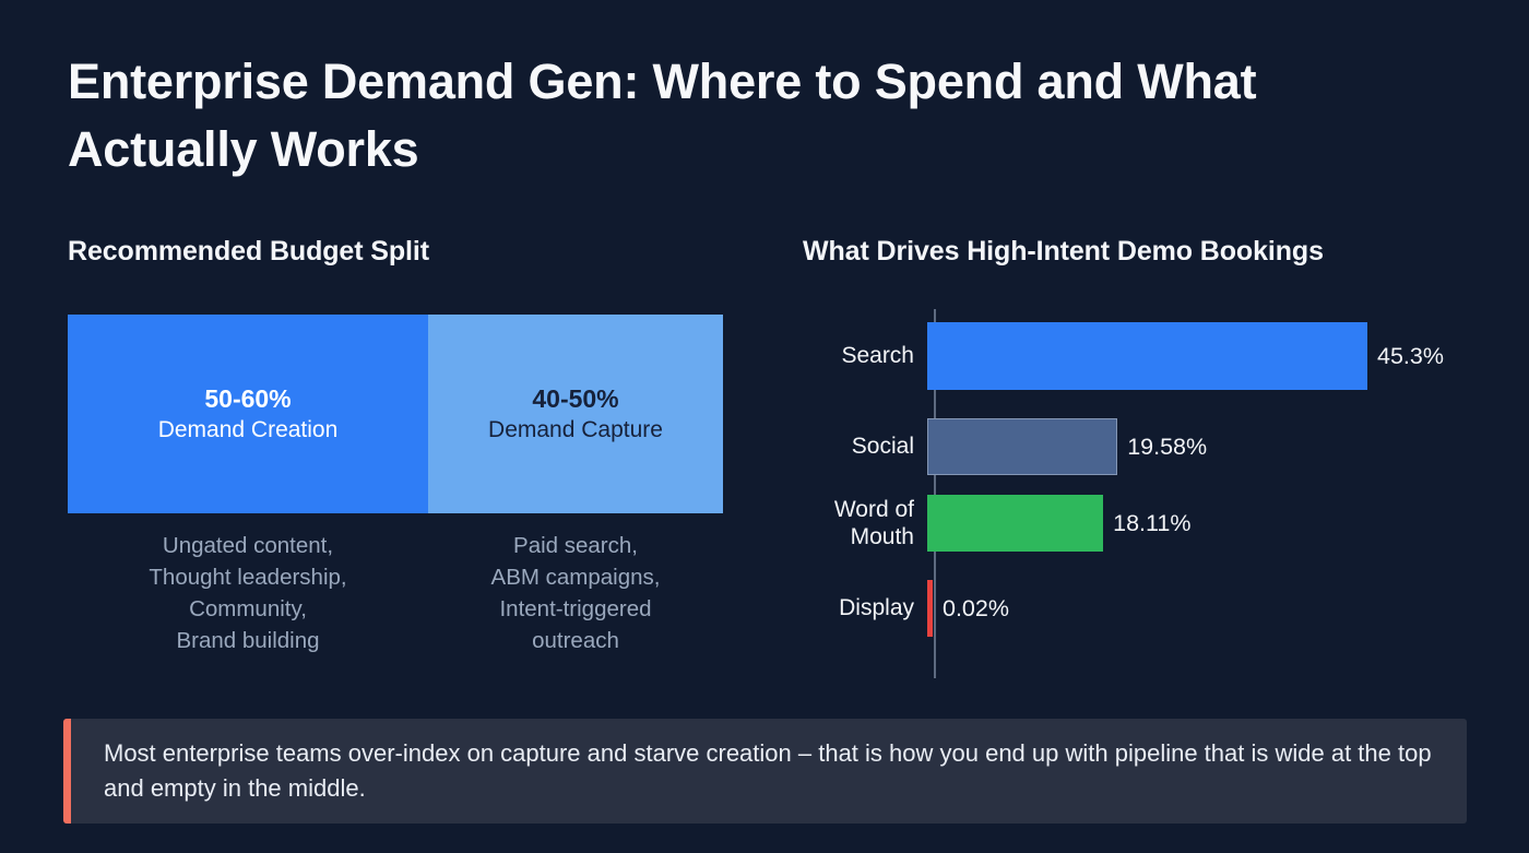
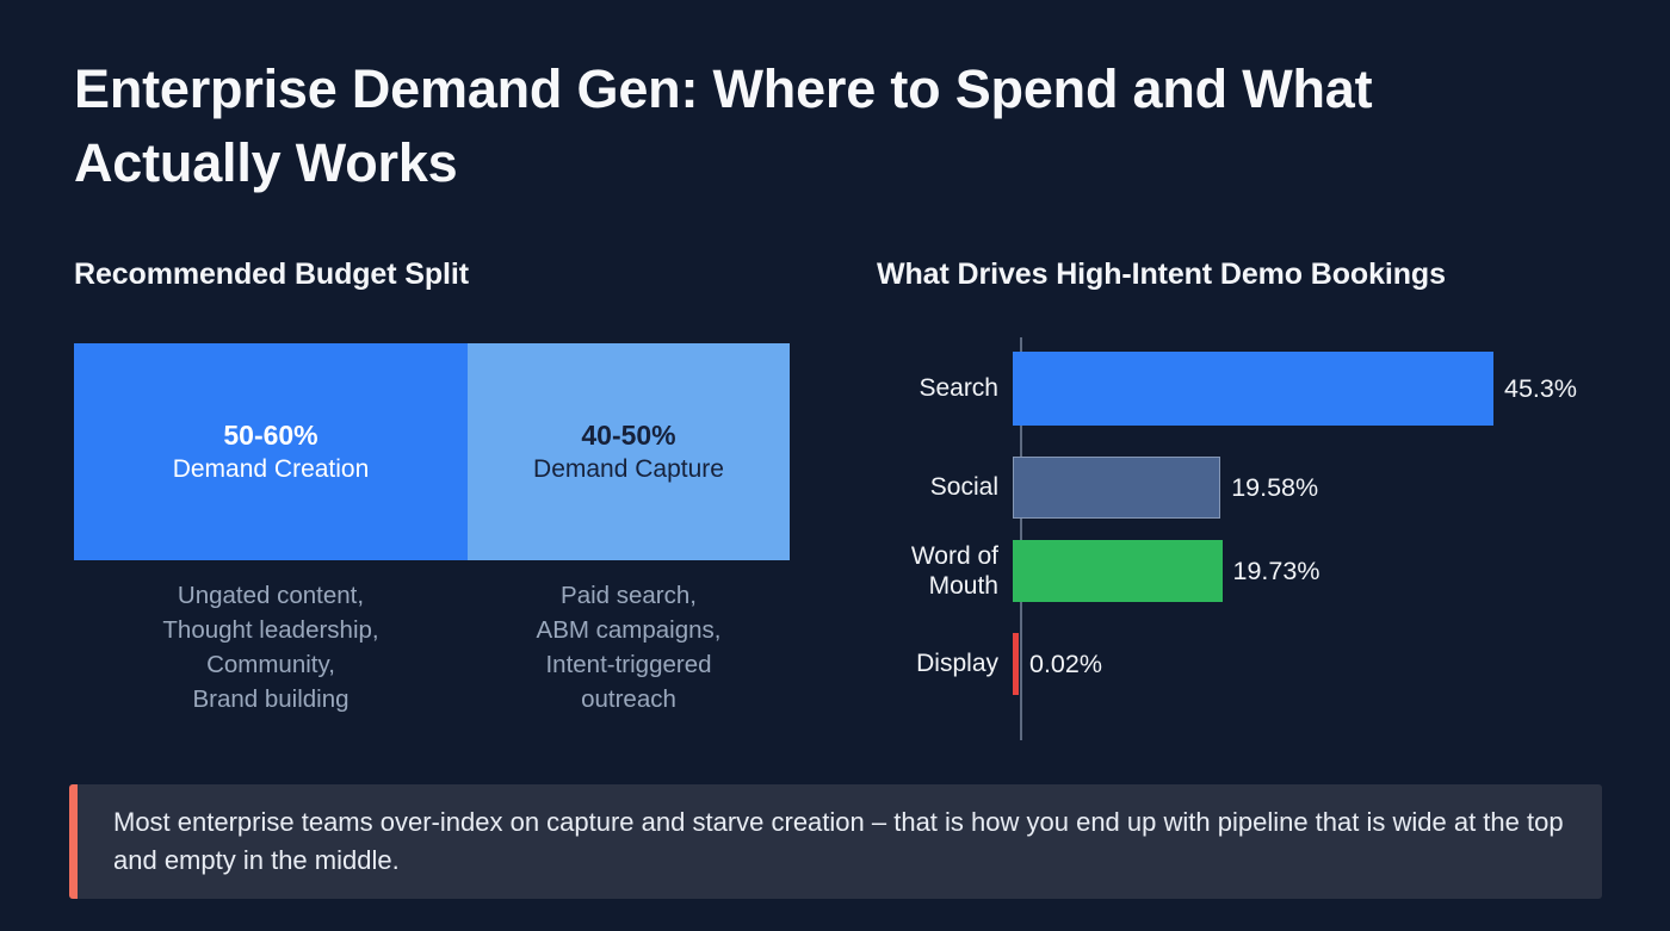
Word of Mouth: 18.11% -> 19.73%
